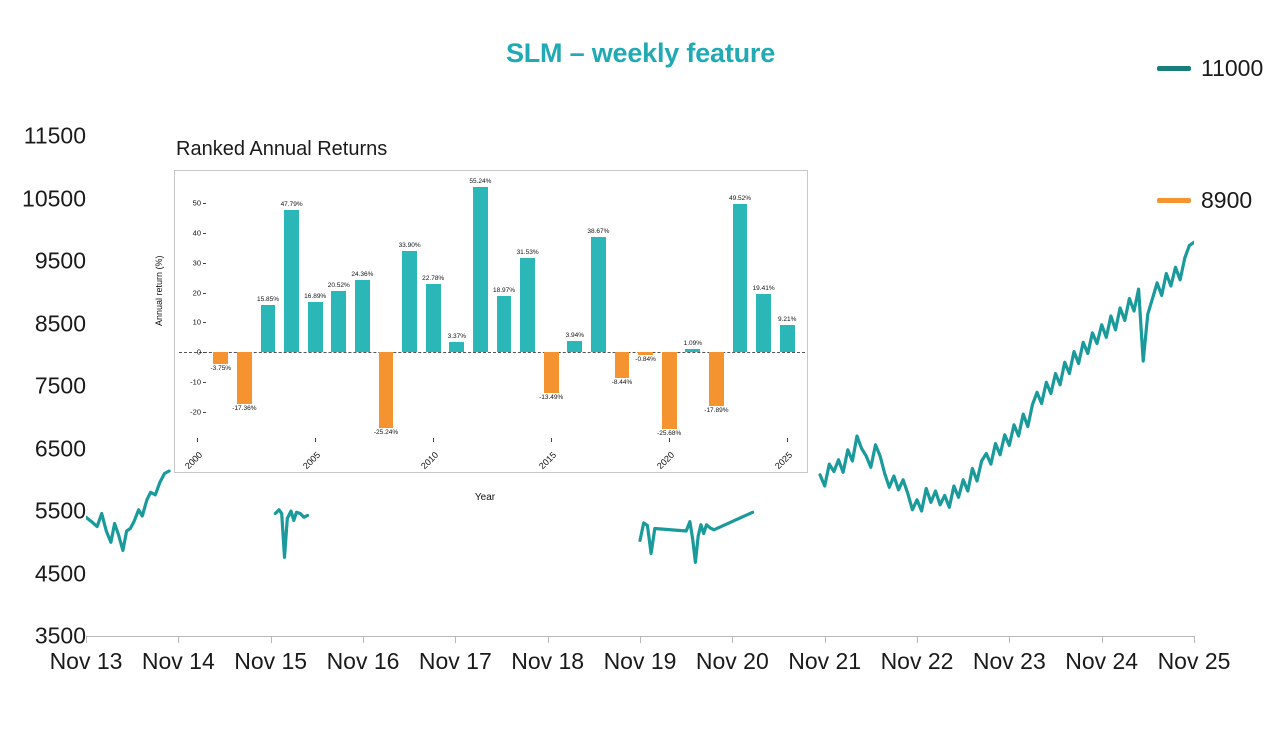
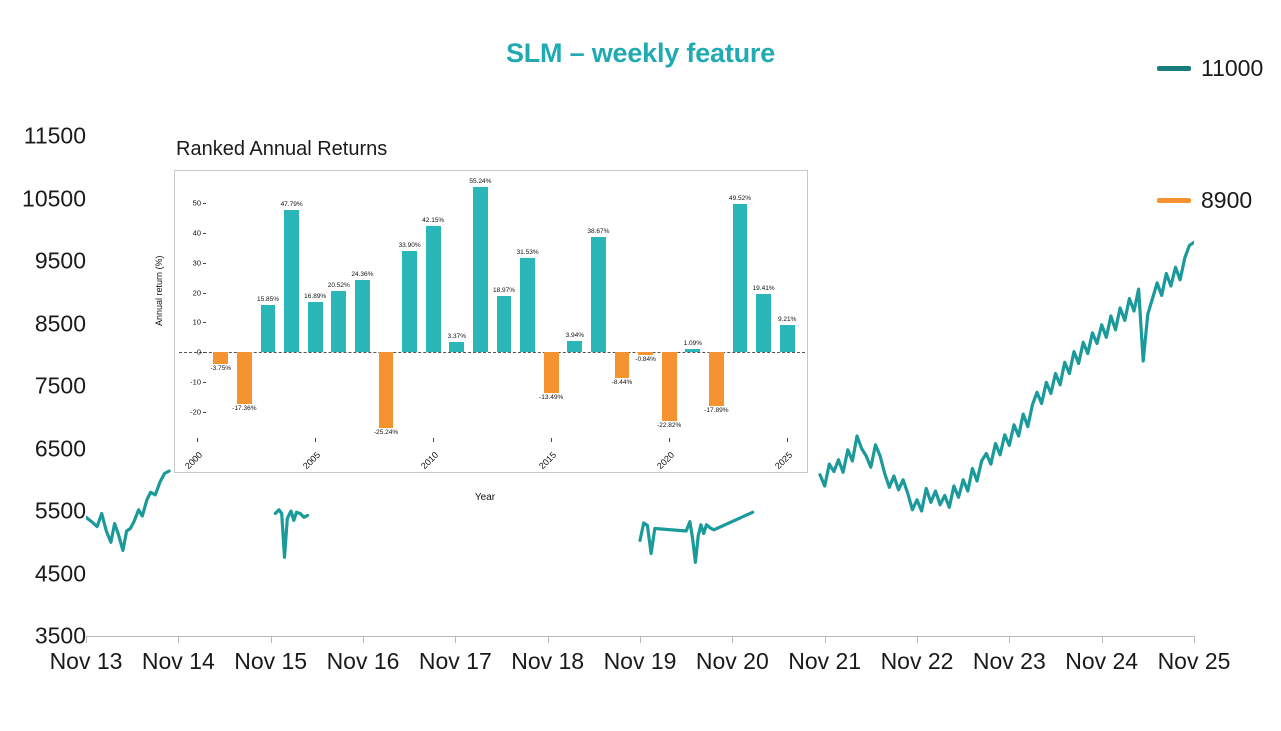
Ranked Annual Returns/2010: 22.78% -> 42.15%
Ranked Annual Returns/2020: -25.68% -> -22.82%
